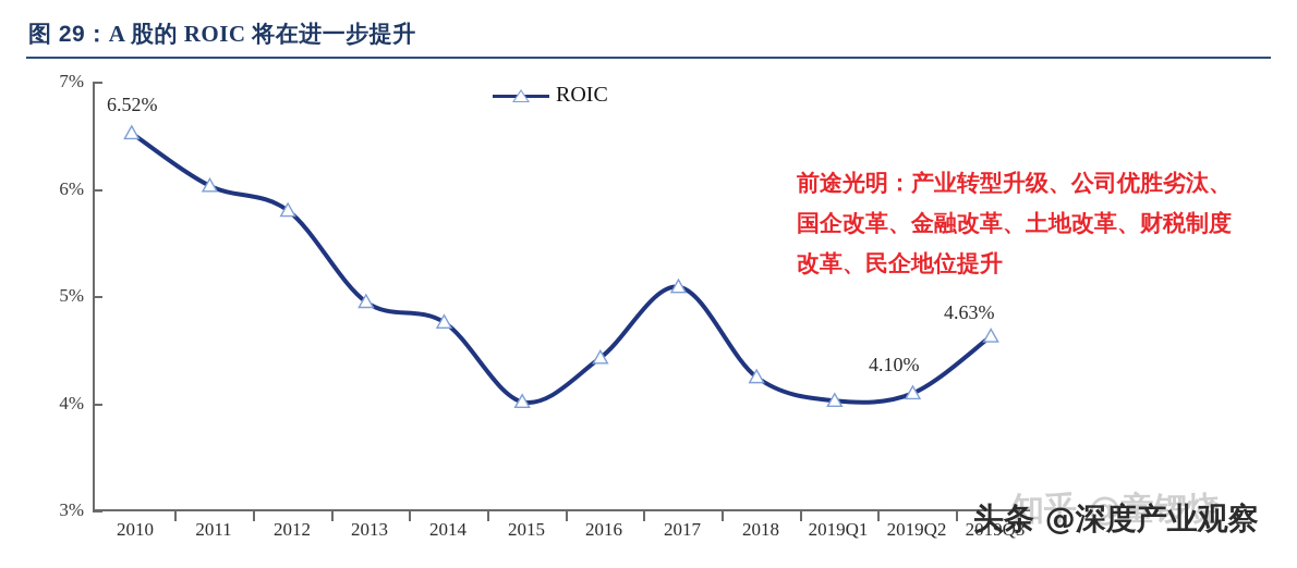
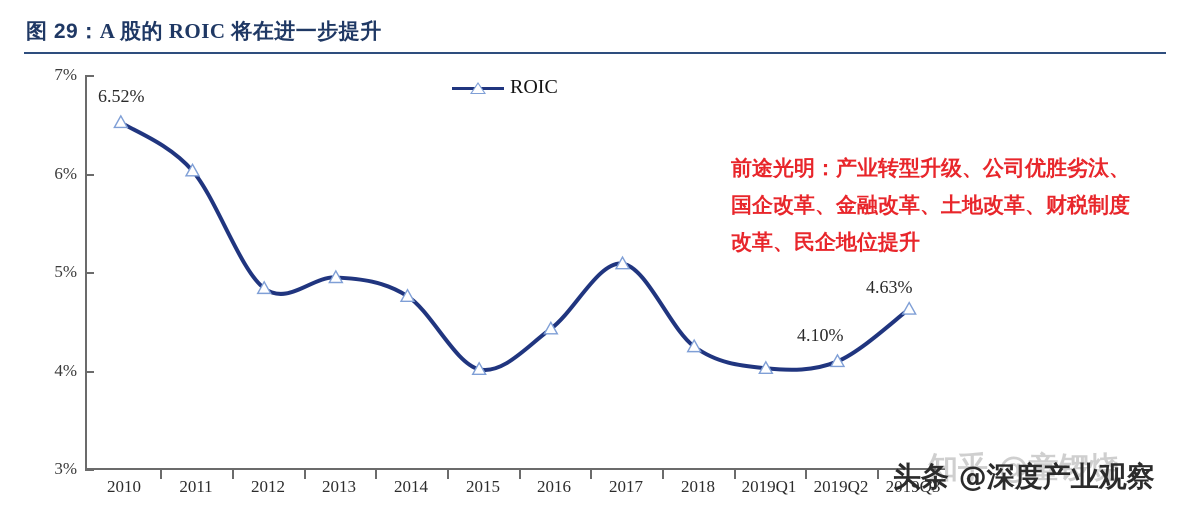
2012: 5.8% -> 4.8%
